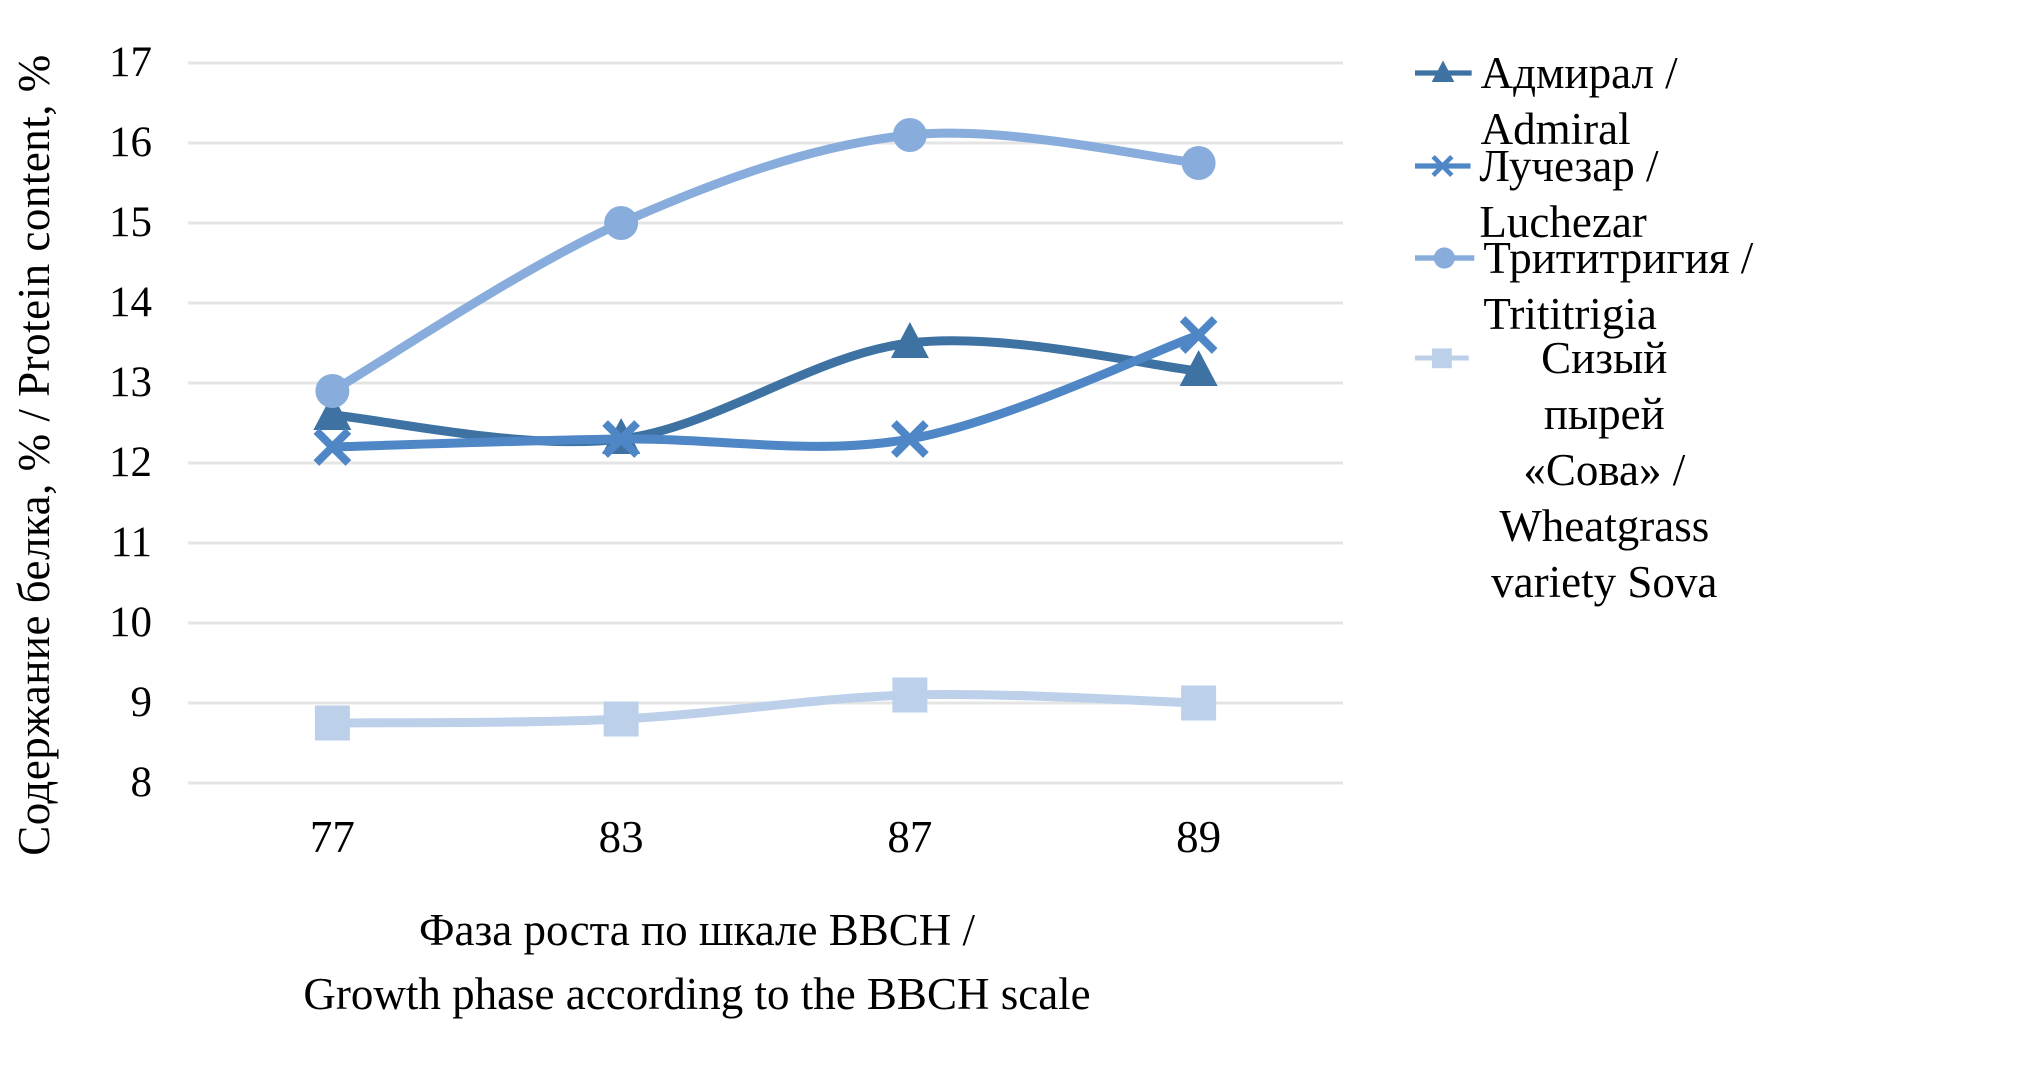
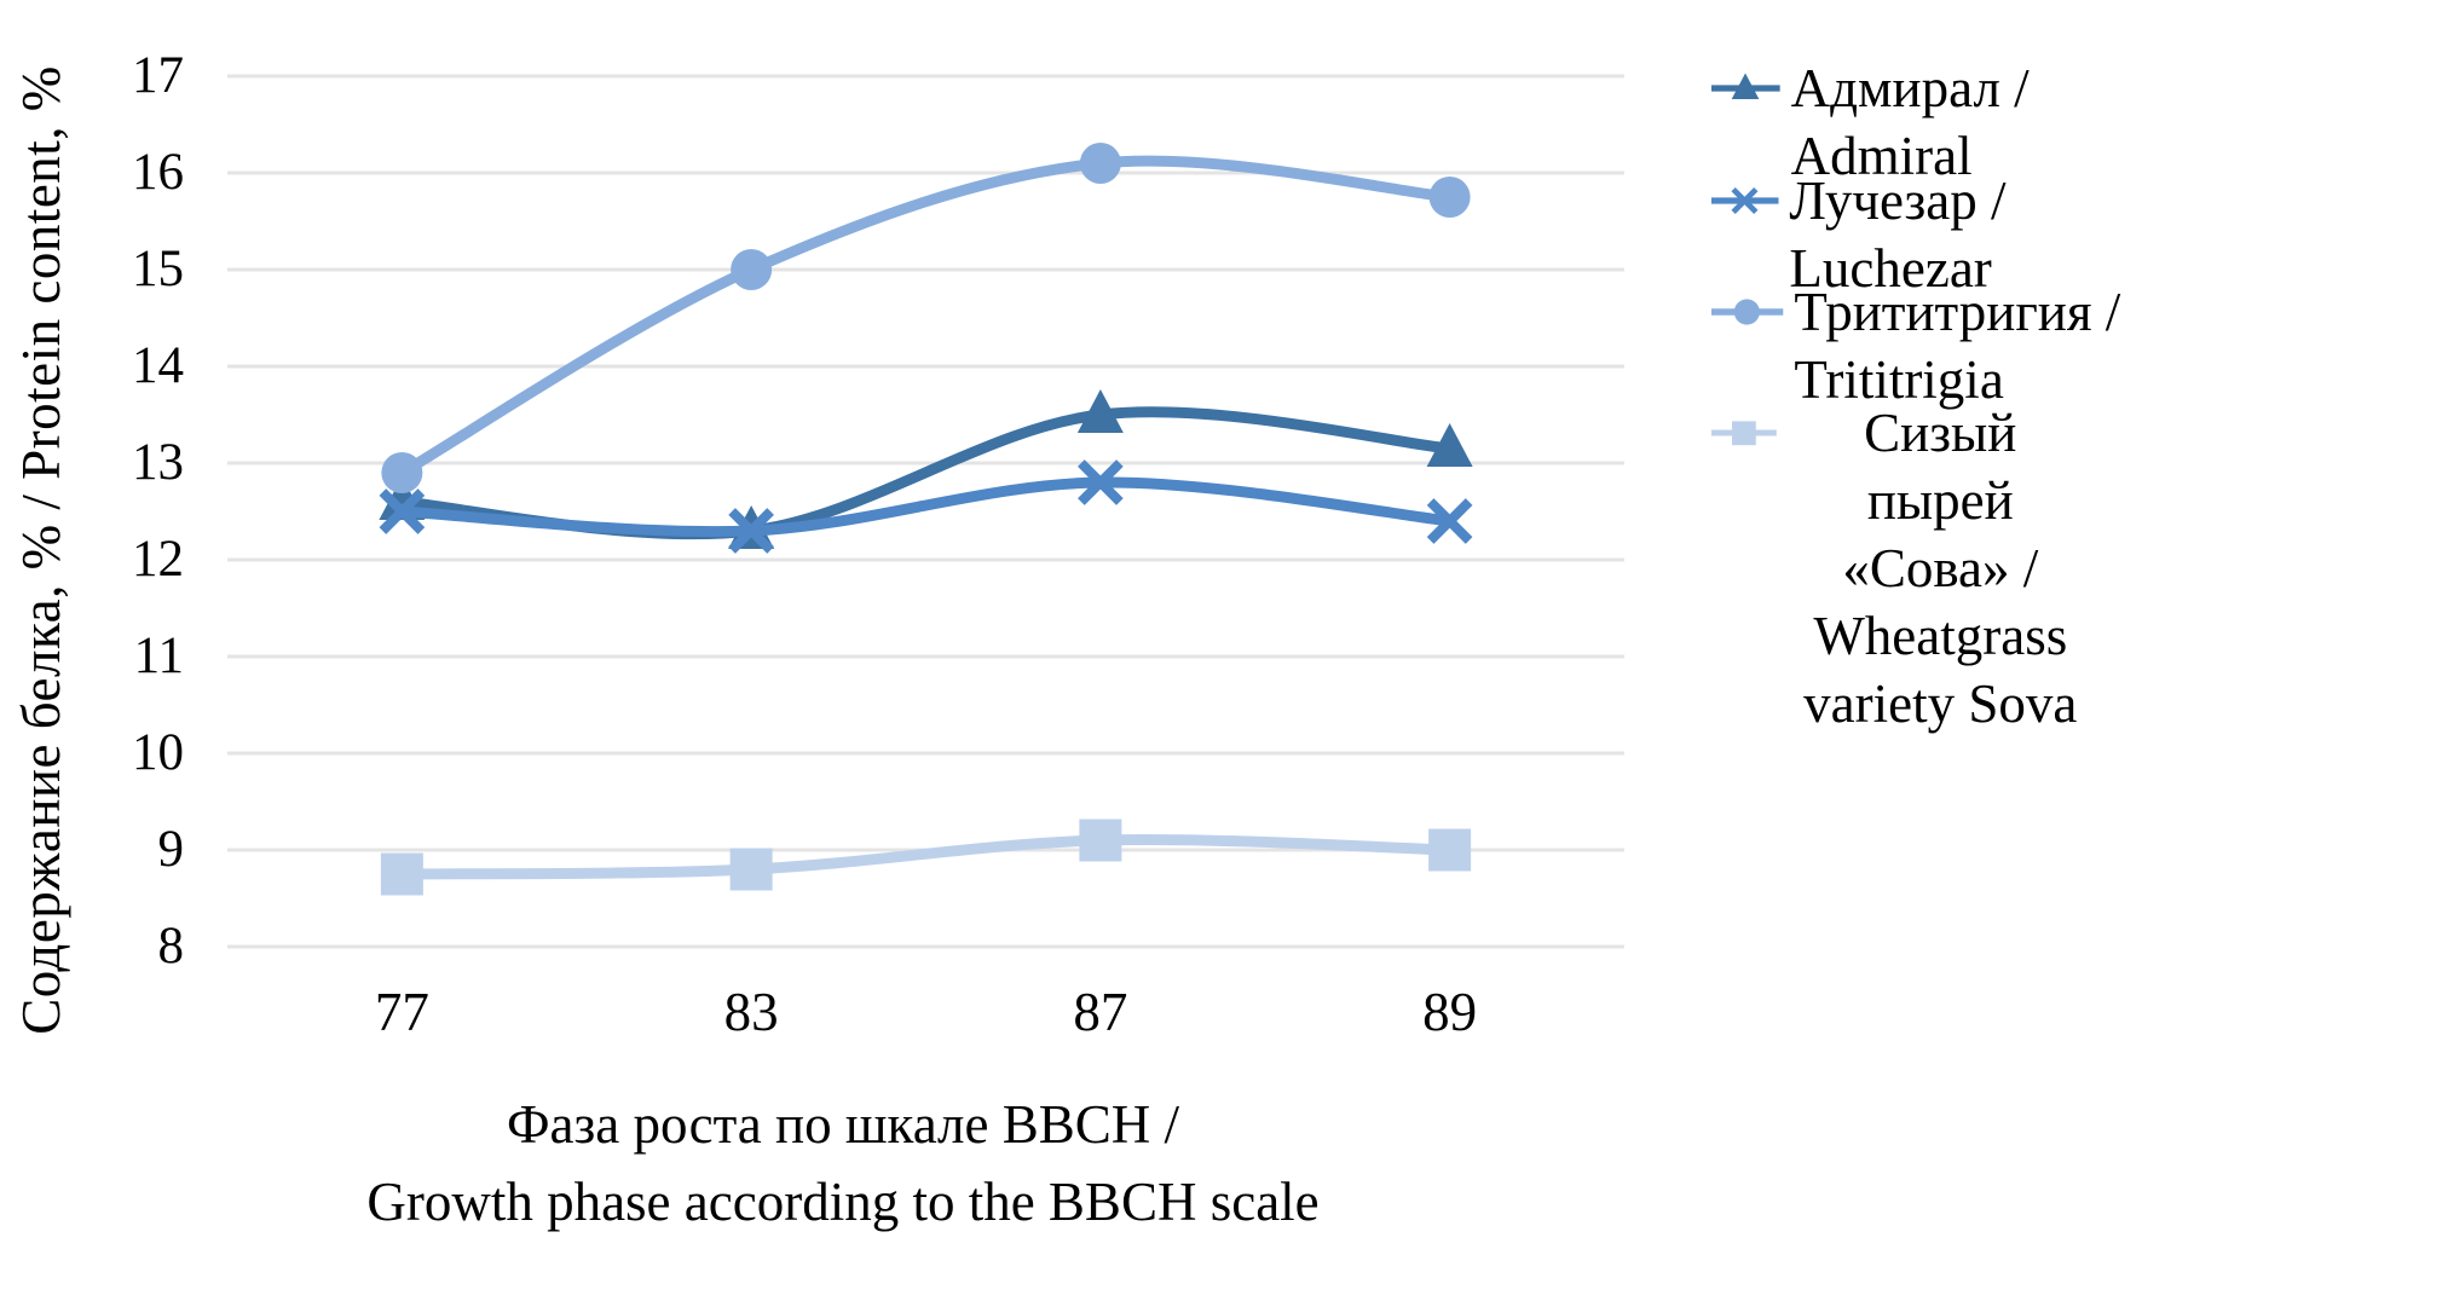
Лучезар / Luchezar/77: 12.2 -> 12.5
Лучезар / Luchezar/87: 12.3 -> 12.8
Лучезар / Luchezar/89: 13.6 -> 12.4
